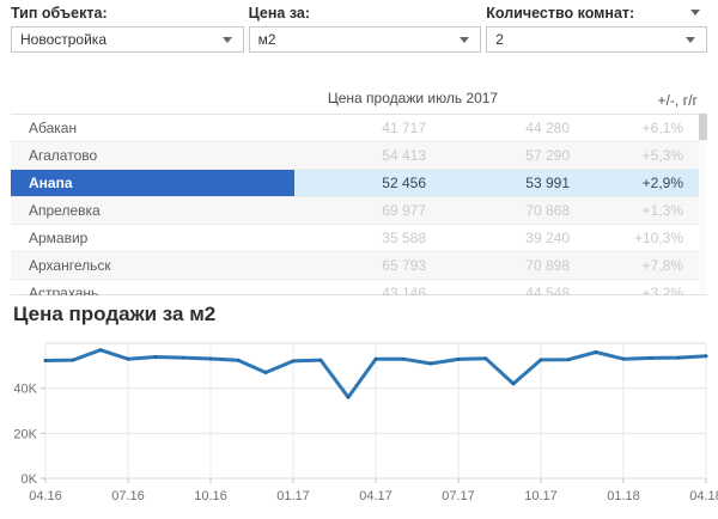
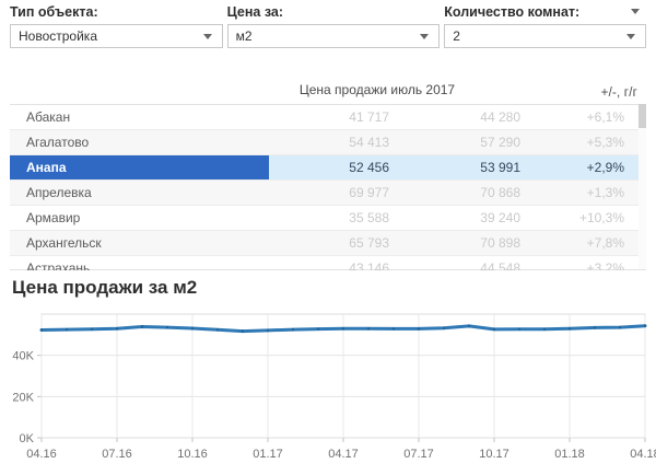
07.16: 57K -> 53K
01.17: 47K -> 52K
04.17: 36K -> 53K
07.17: 51K -> 53K
10.17: 42K -> 54K
01.18: 56K -> 53K
